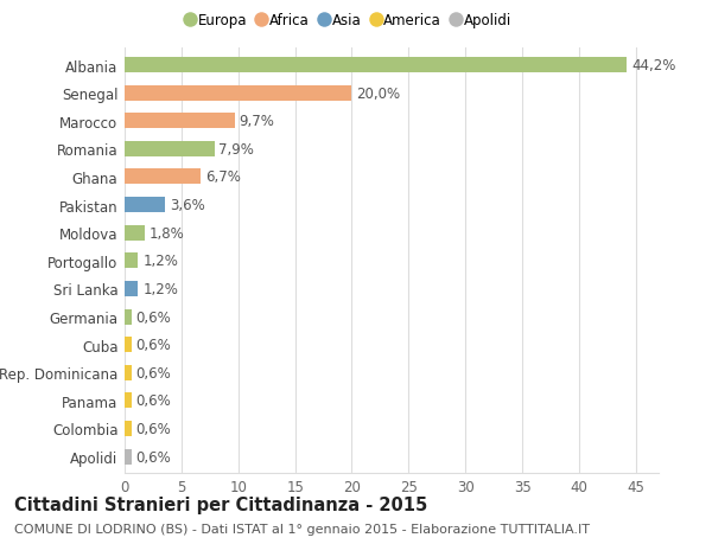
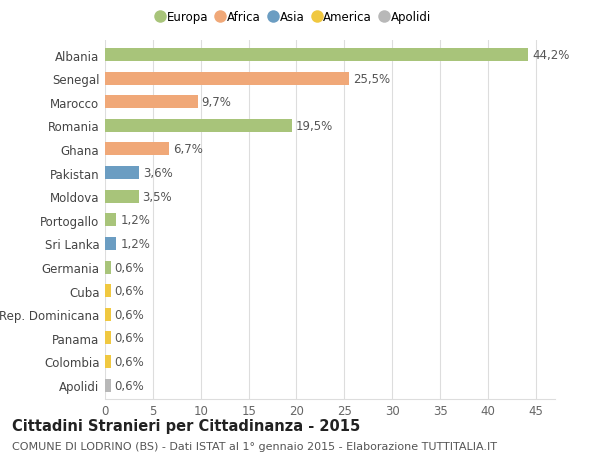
Senegal: 20,0% -> 25,5%
Romania: 7,9% -> 19,5%
Moldova: 1,8% -> 3,5%
